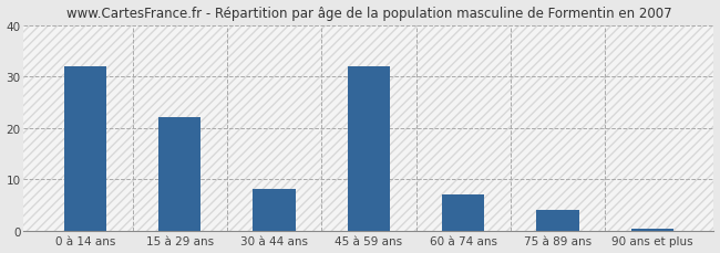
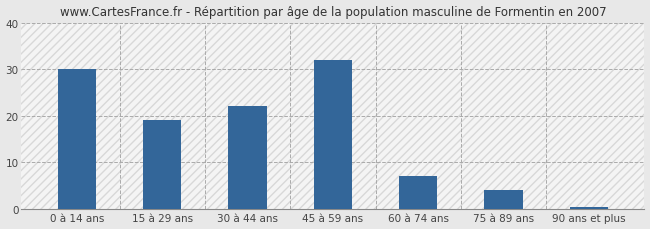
0 à 14 ans: 32.0 -> 30.0
15 à 29 ans: 22.0 -> 19.0
30 à 44 ans: 8.0 -> 22.0
